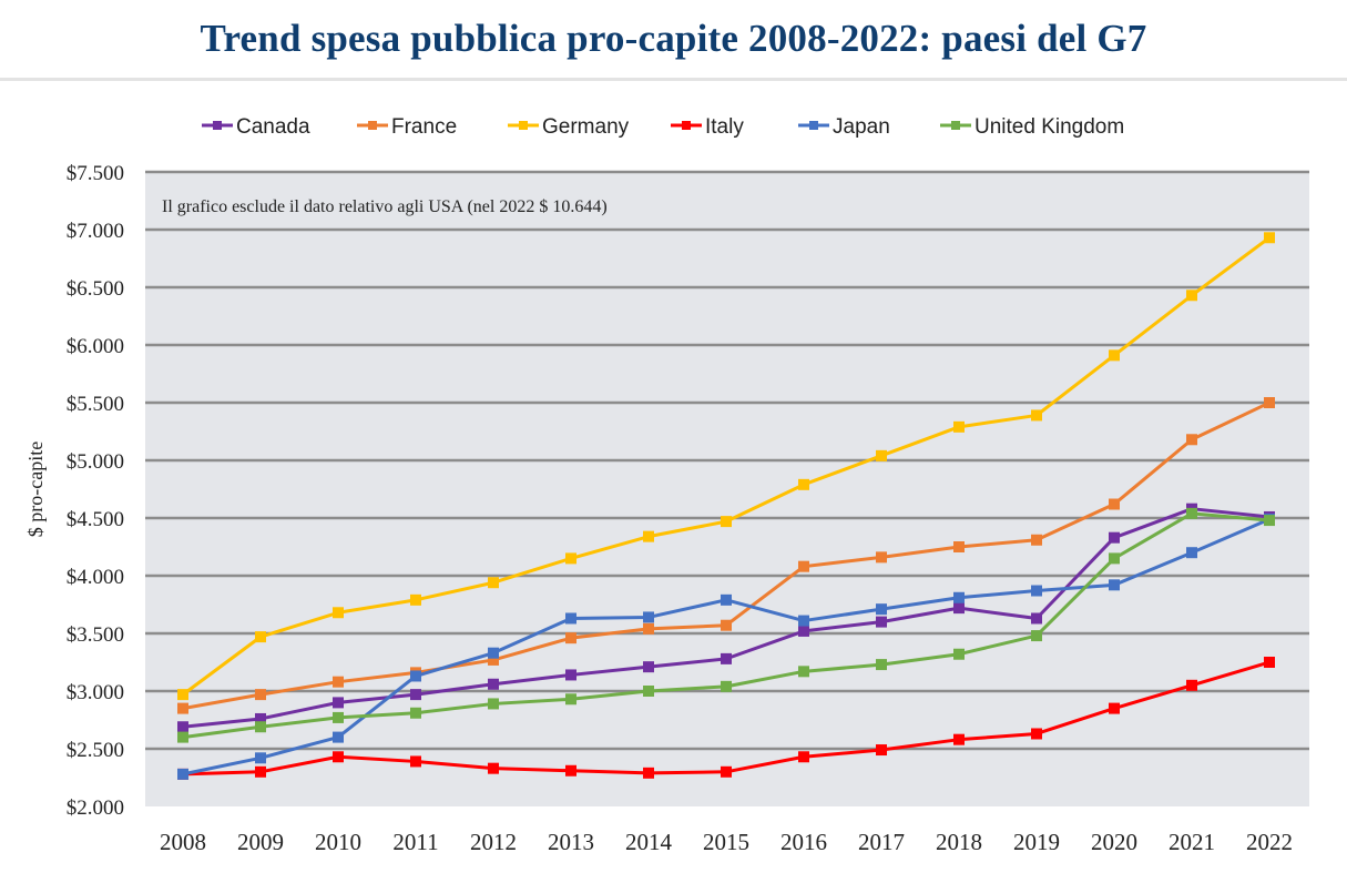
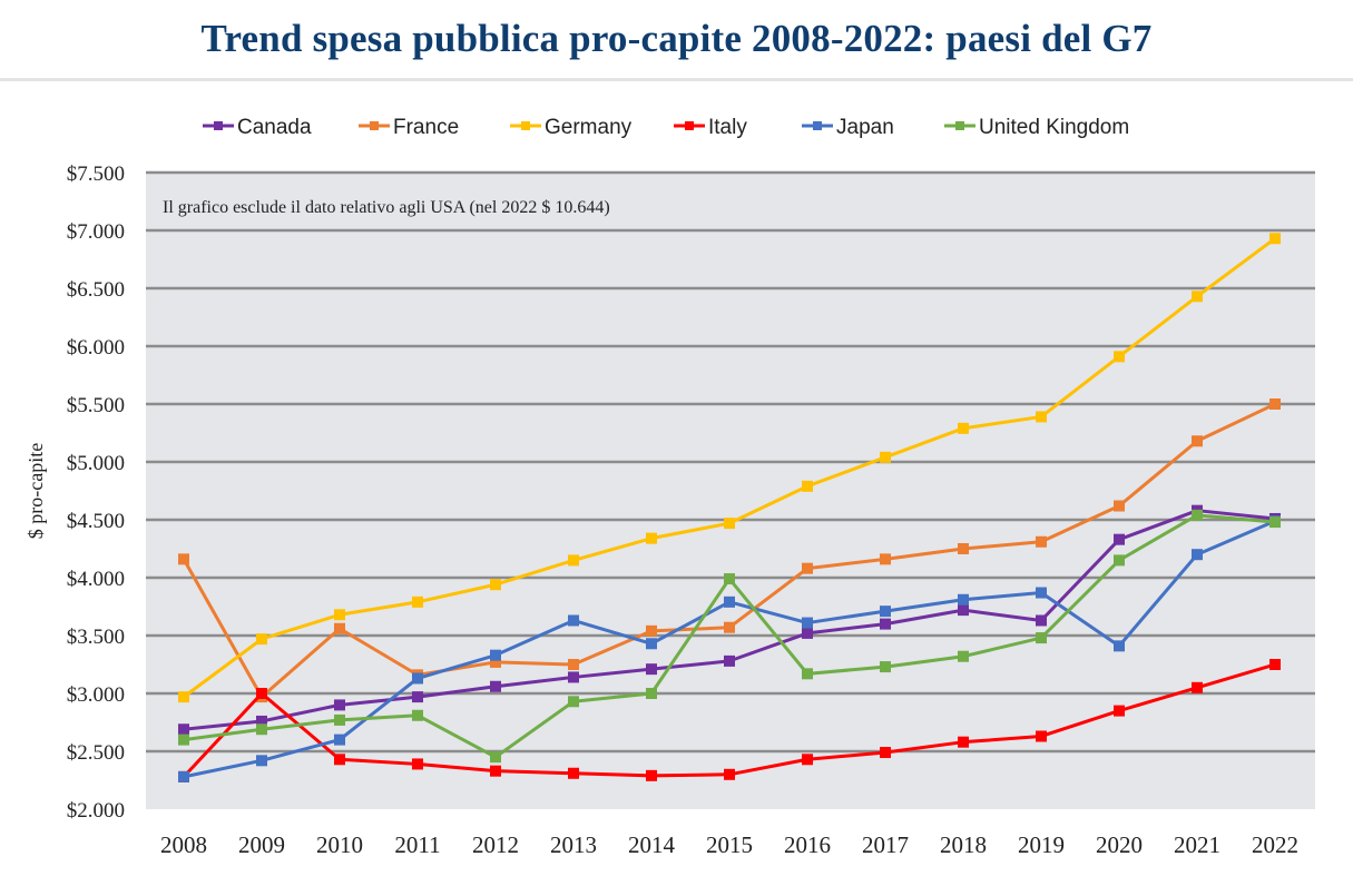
France/2008: $2850 -> $4160
Italy/2009: $2300 -> $3000
France/2010: $3080 -> $3560
United Kingdom/2012: $2890 -> $2450
France/2013: $3460 -> $3250
Japan/2014: $3640 -> $3430
United Kingdom/2015: $3040 -> $3990
Japan/2020: $3920 -> $3410
